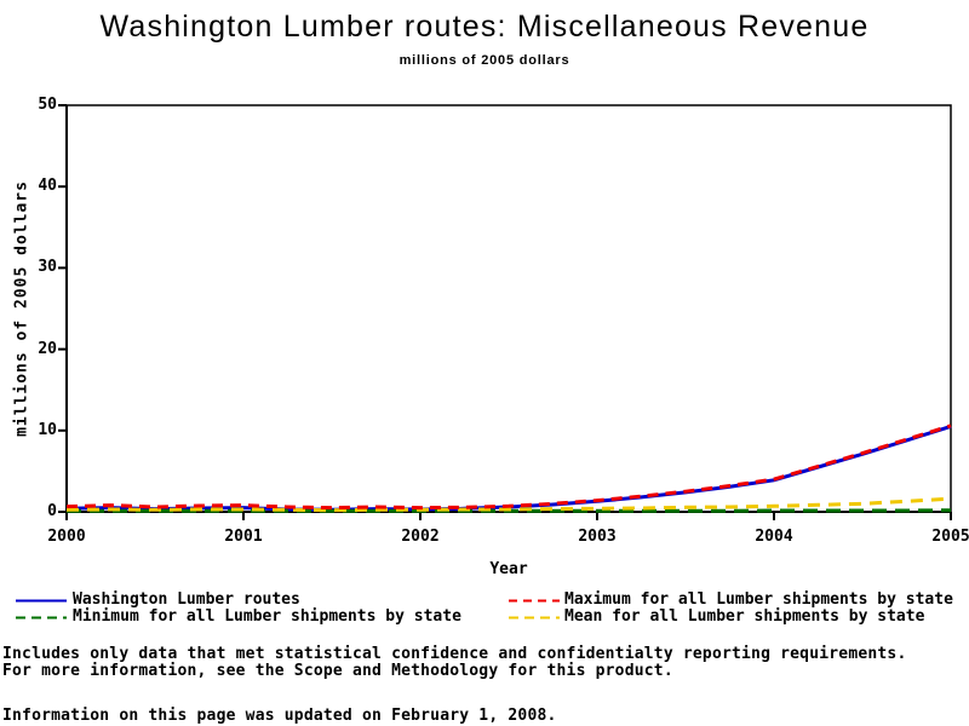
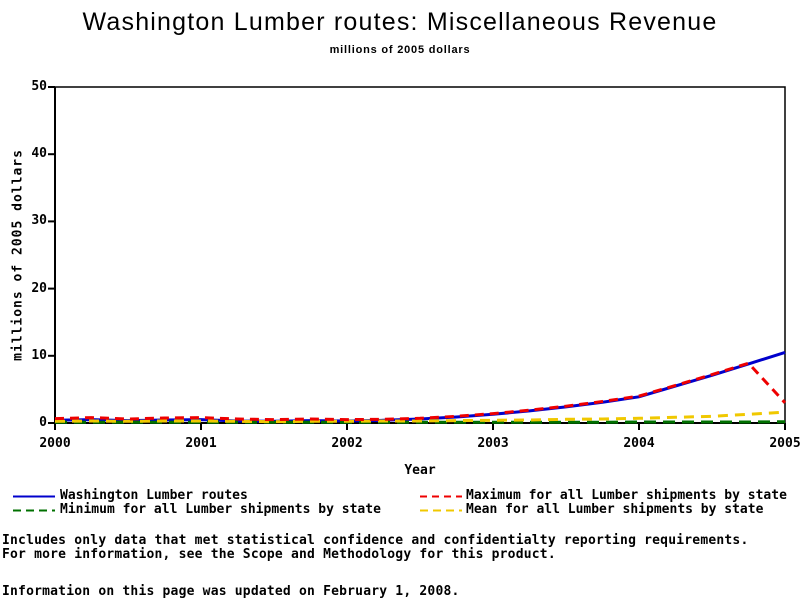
Maximum for all Lumber shipments by state/2005: 11 -> 3
